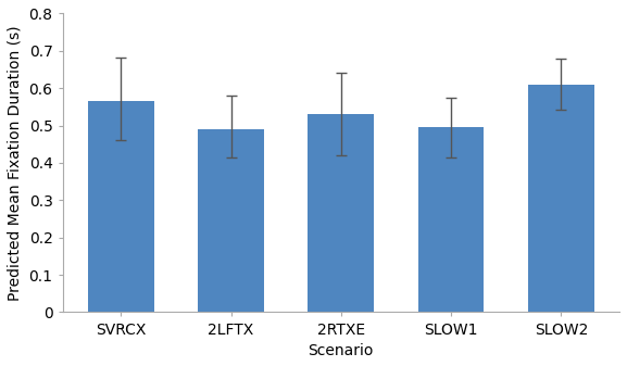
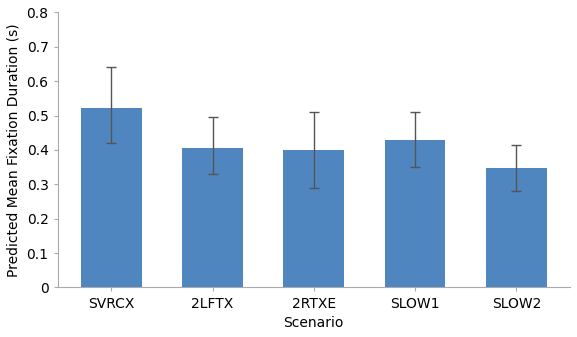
SVRCX: 0.565 -> 0.523
2LFTX: 0.490 -> 0.405
2RTXE: 0.530 -> 0.400
SLOW1: 0.495 -> 0.430
SLOW2: 0.610 -> 0.346
